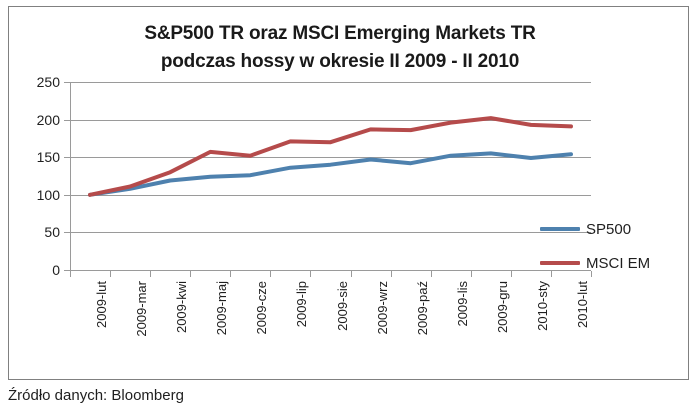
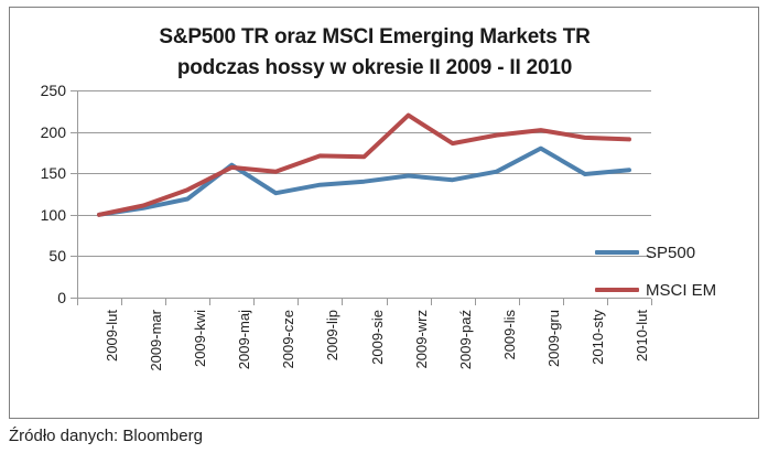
SP500/2009-maj: 120 -> 160
MSCI EM/2009-wrz: 190 -> 220
SP500/2009-gru: 160 -> 180
